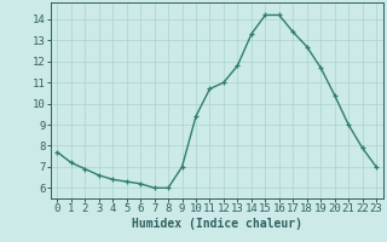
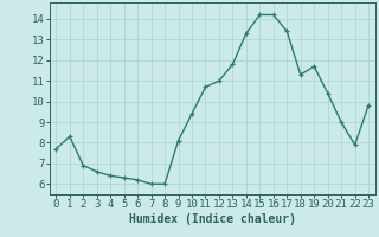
1: 7.2 -> 8.3
9: 7.0 -> 8.1
18: 12.7 -> 11.3
23: 7.0 -> 9.8
